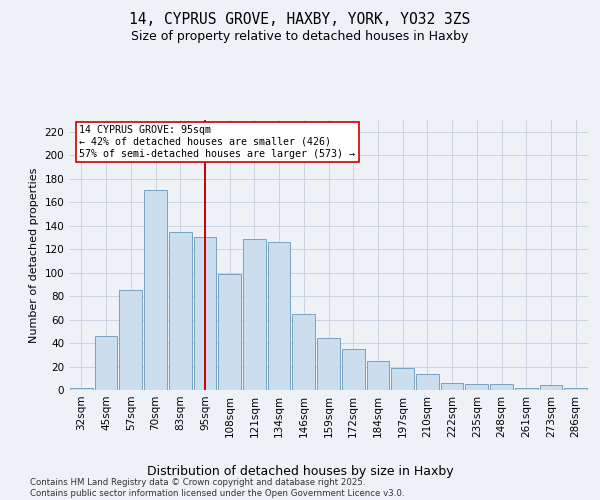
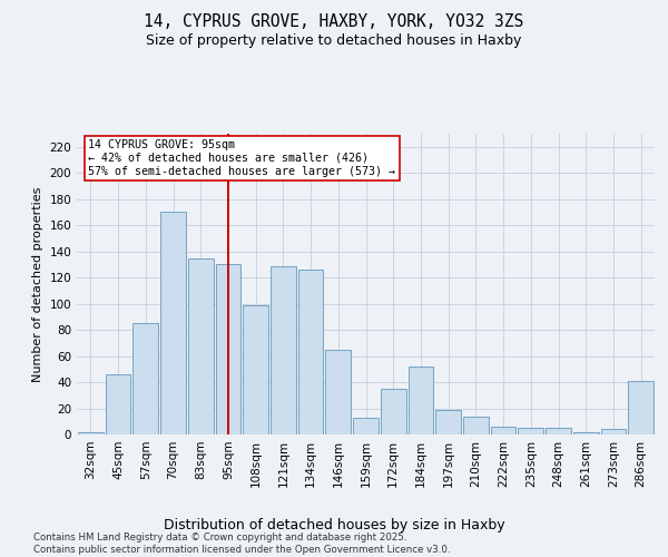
159sqm: 44 -> 13
184sqm: 25 -> 52
286sqm: 2 -> 41
